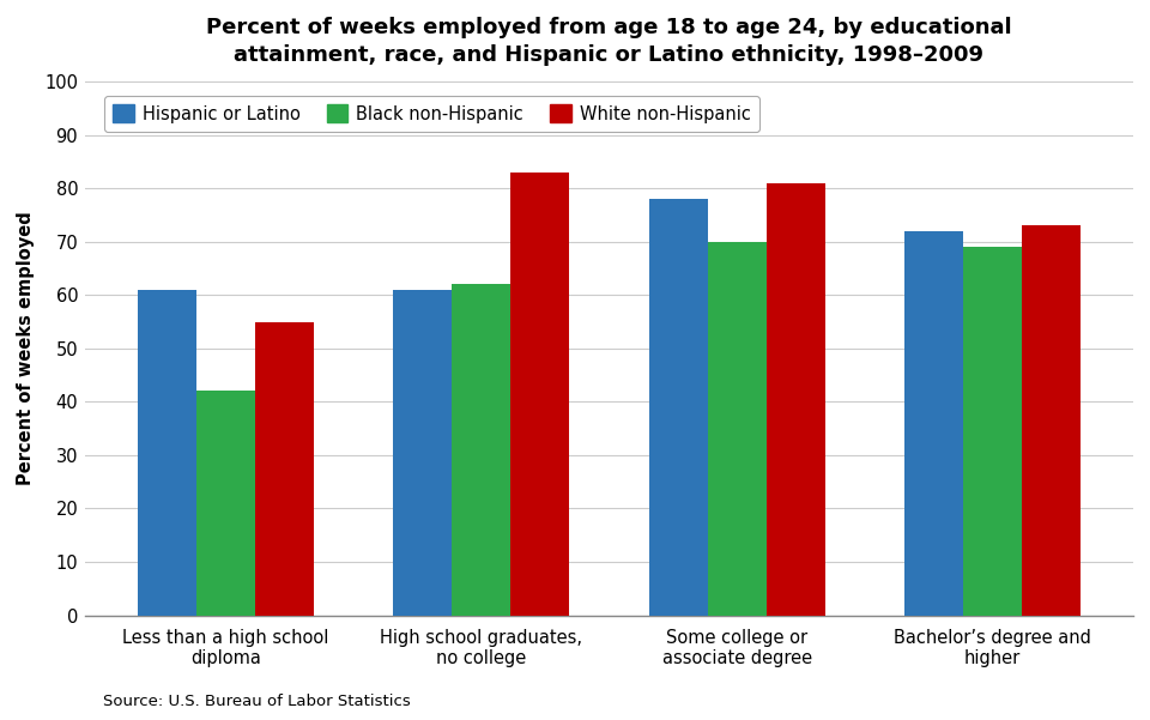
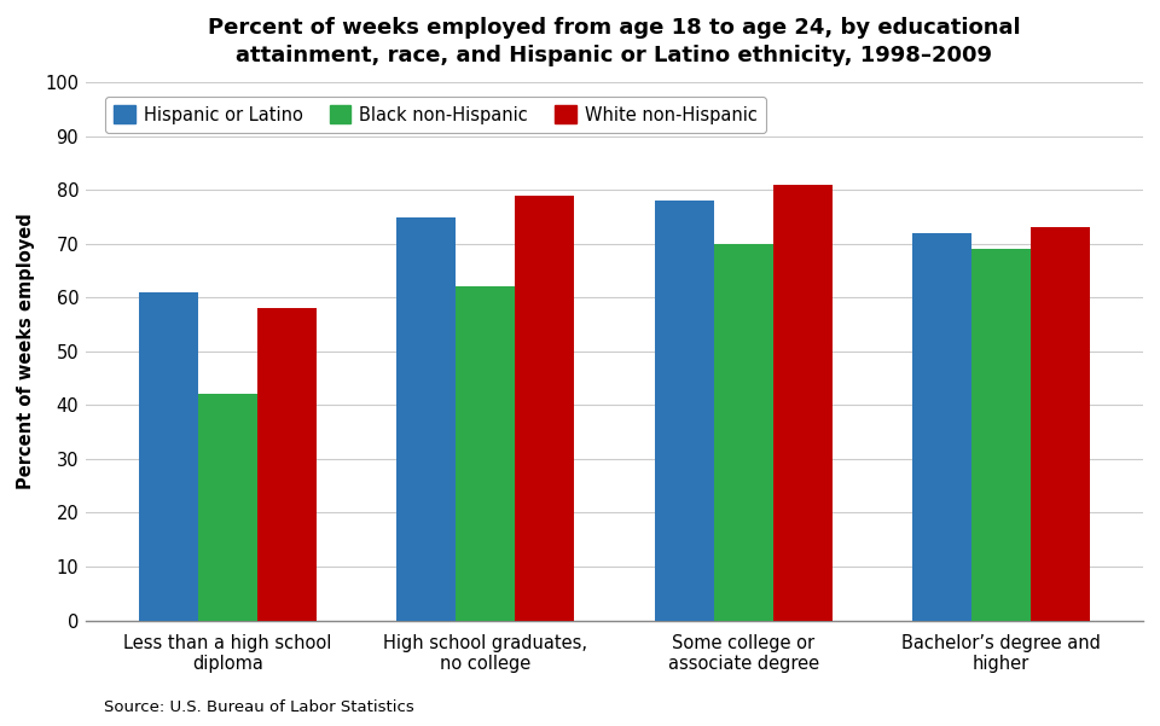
White non-Hispanic/Less than a high school diploma: 55 -> 58
Hispanic or Latino/High school graduates, no college: 61 -> 75
White non-Hispanic/High school graduates, no college: 83 -> 79
